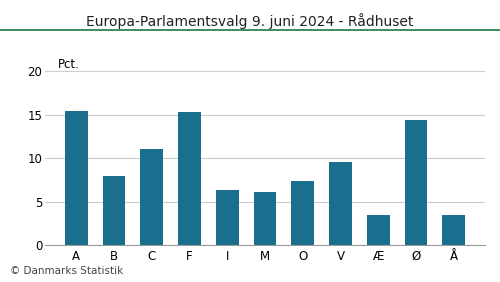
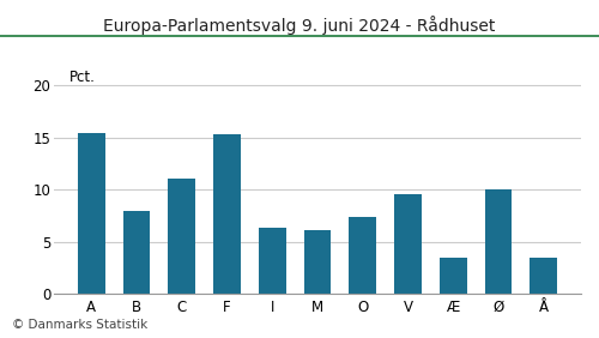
Ø: 14.4 -> 10.0
